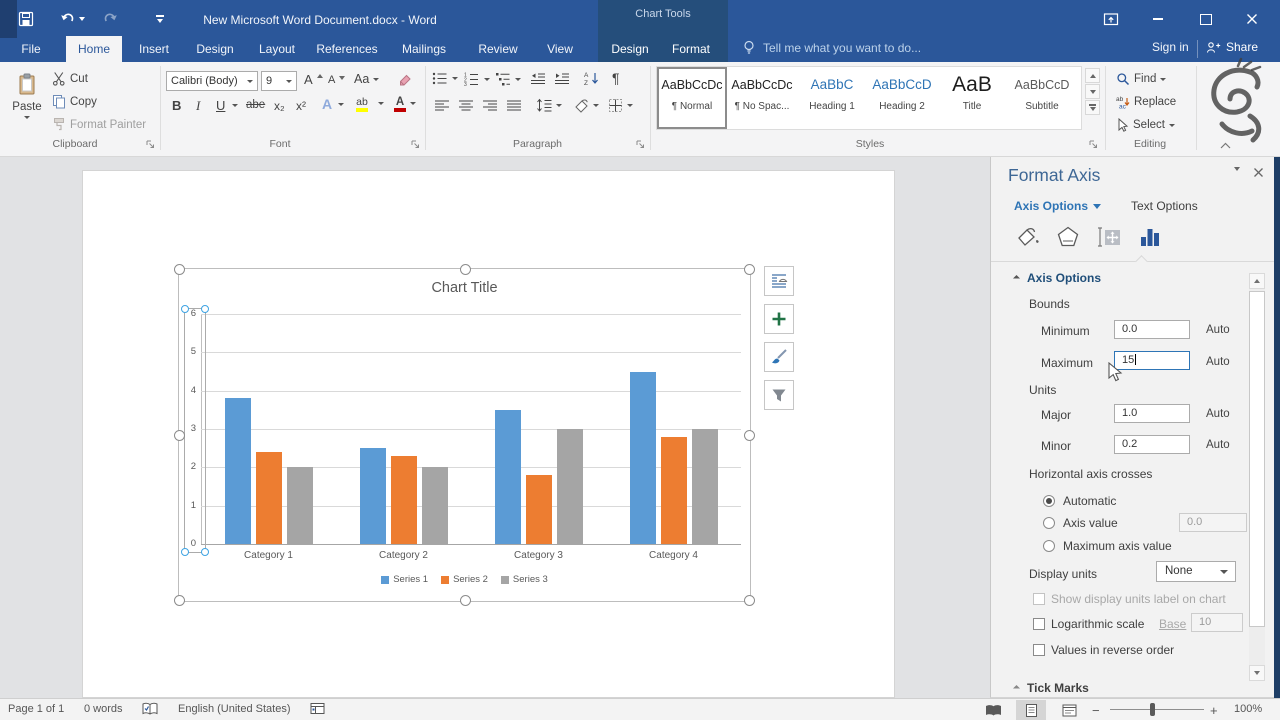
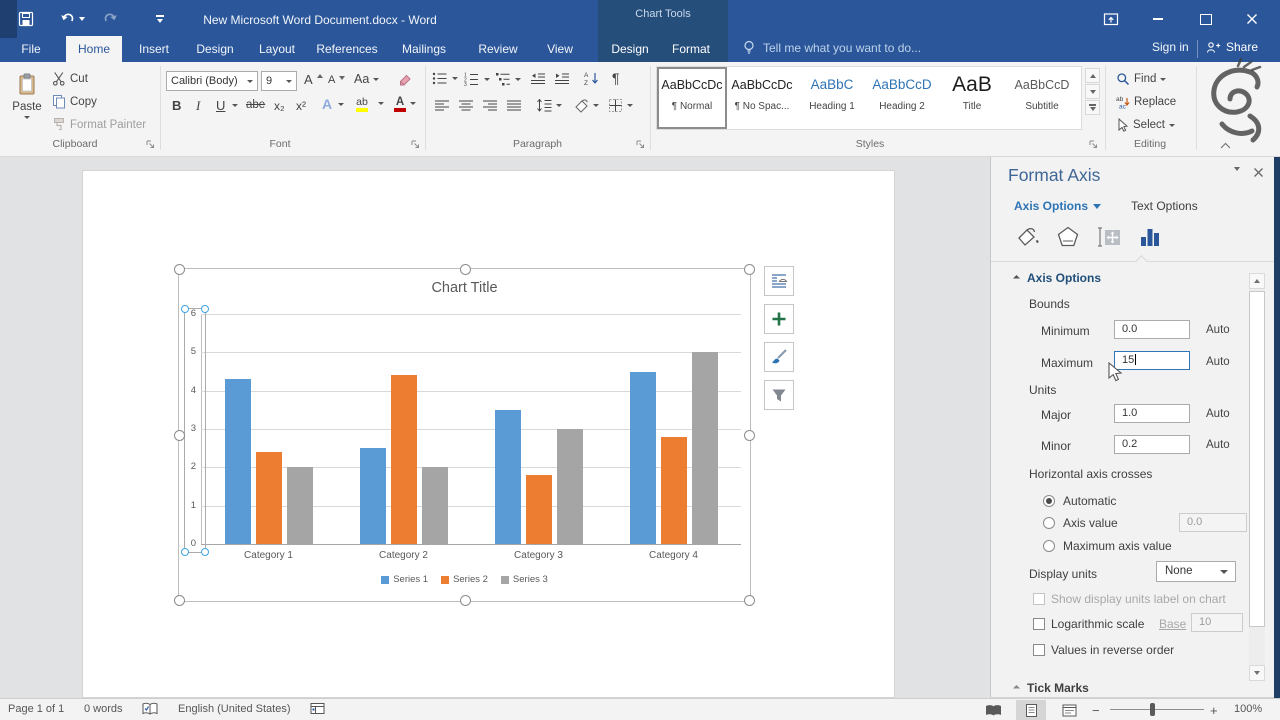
Series 1/Category 1: 3.8 -> 4.3
Series 2/Category 2: 2.3 -> 4.4
Series 3/Category 4: 3 -> 5
